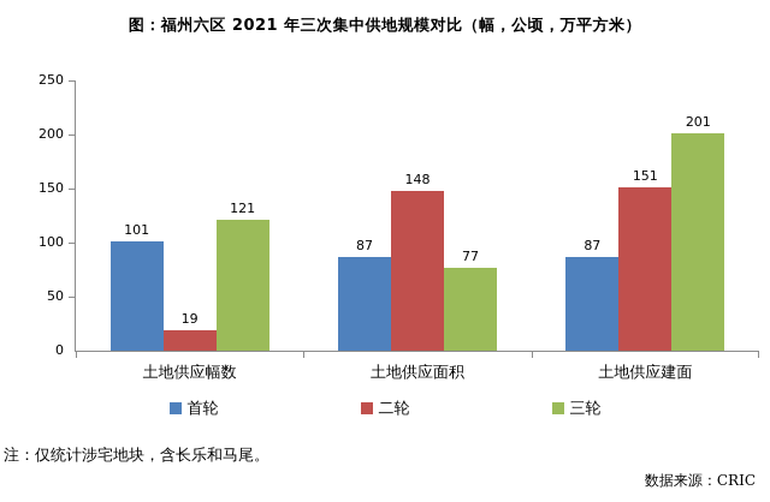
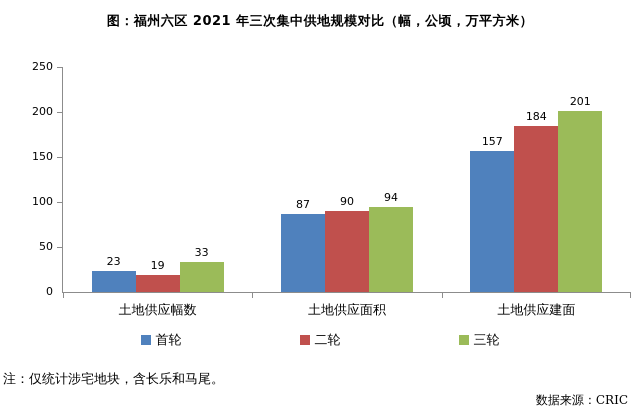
首轮/土地供应幅数: 101 -> 23
三轮/土地供应幅数: 121 -> 33
二轮/土地供应面积: 148 -> 90
三轮/土地供应面积: 77 -> 94
首轮/土地供应建面: 87 -> 157
二轮/土地供应建面: 151 -> 184
